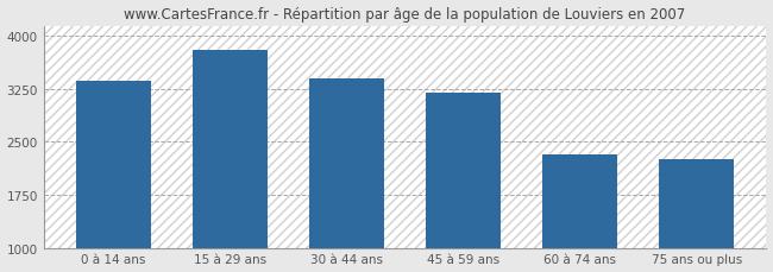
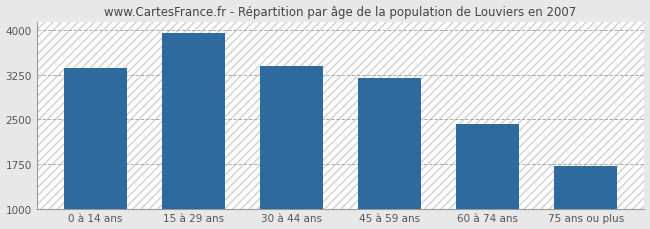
15 à 29 ans: 3800 -> 3950
60 à 74 ans: 2320 -> 2430
75 ans ou plus: 2260 -> 1720
